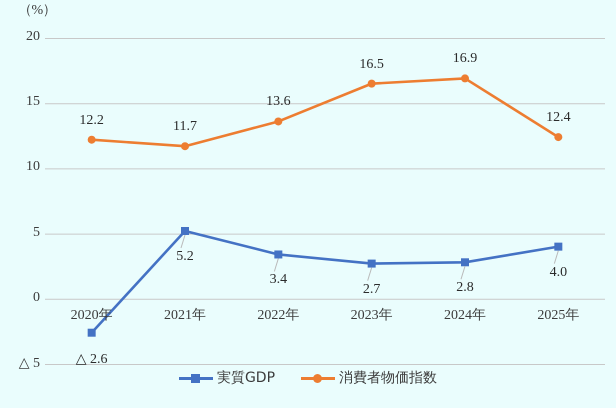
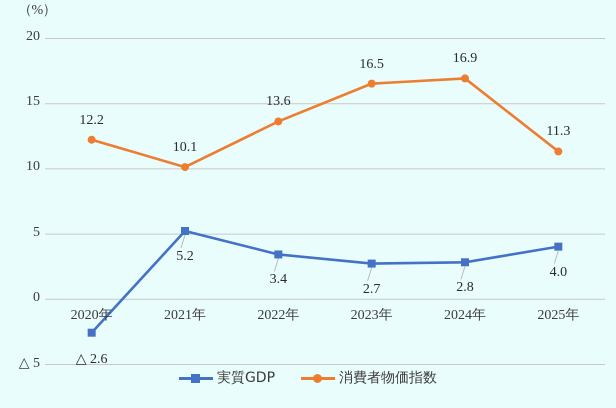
消費者物価指数/2021年: 11.7 -> 10.1
消費者物価指数/2025年: 12.4 -> 11.3
